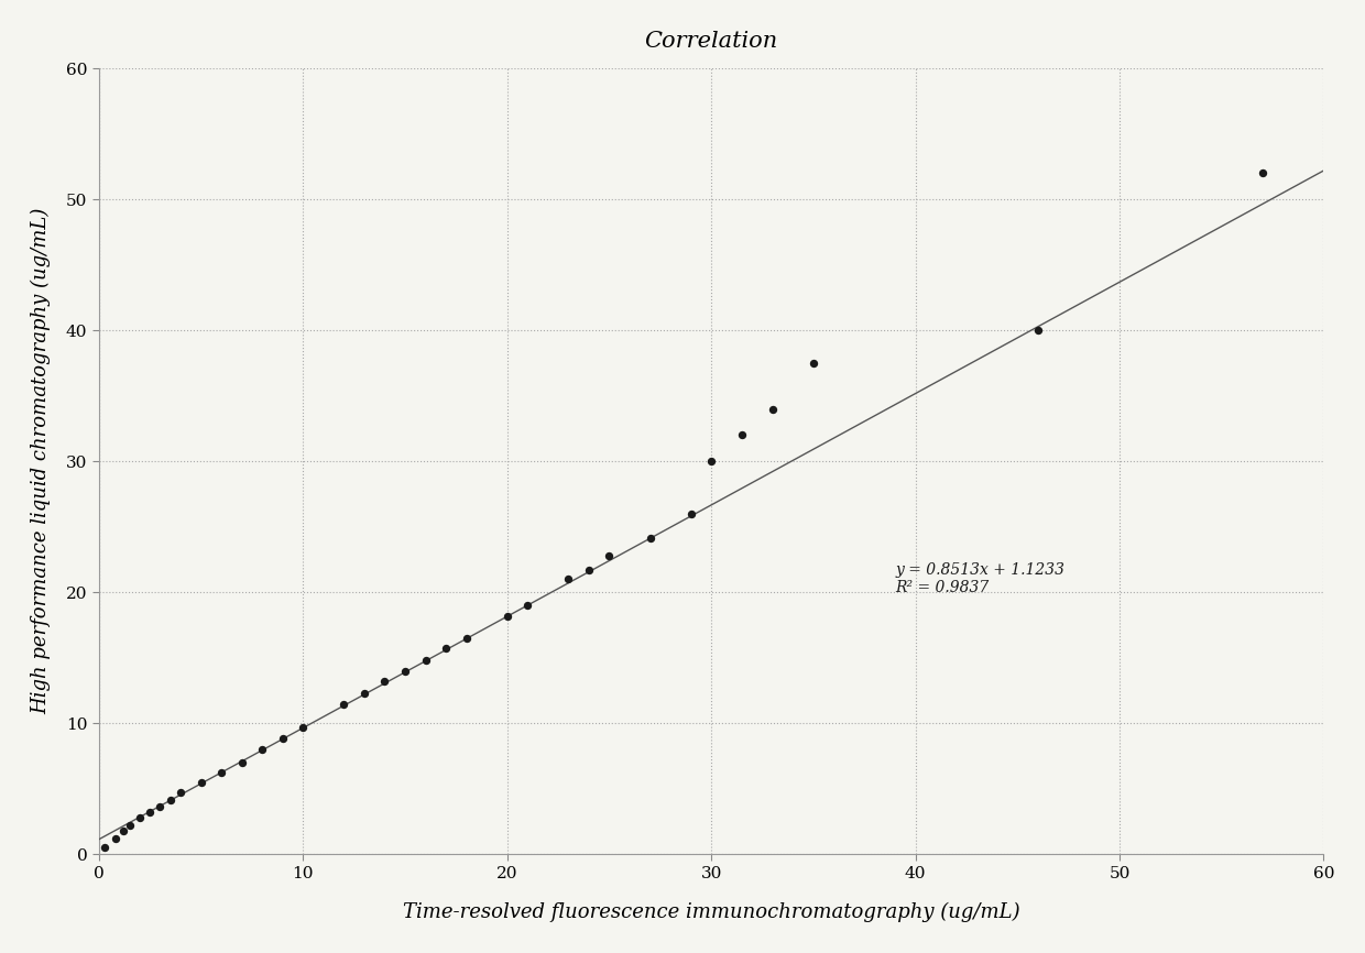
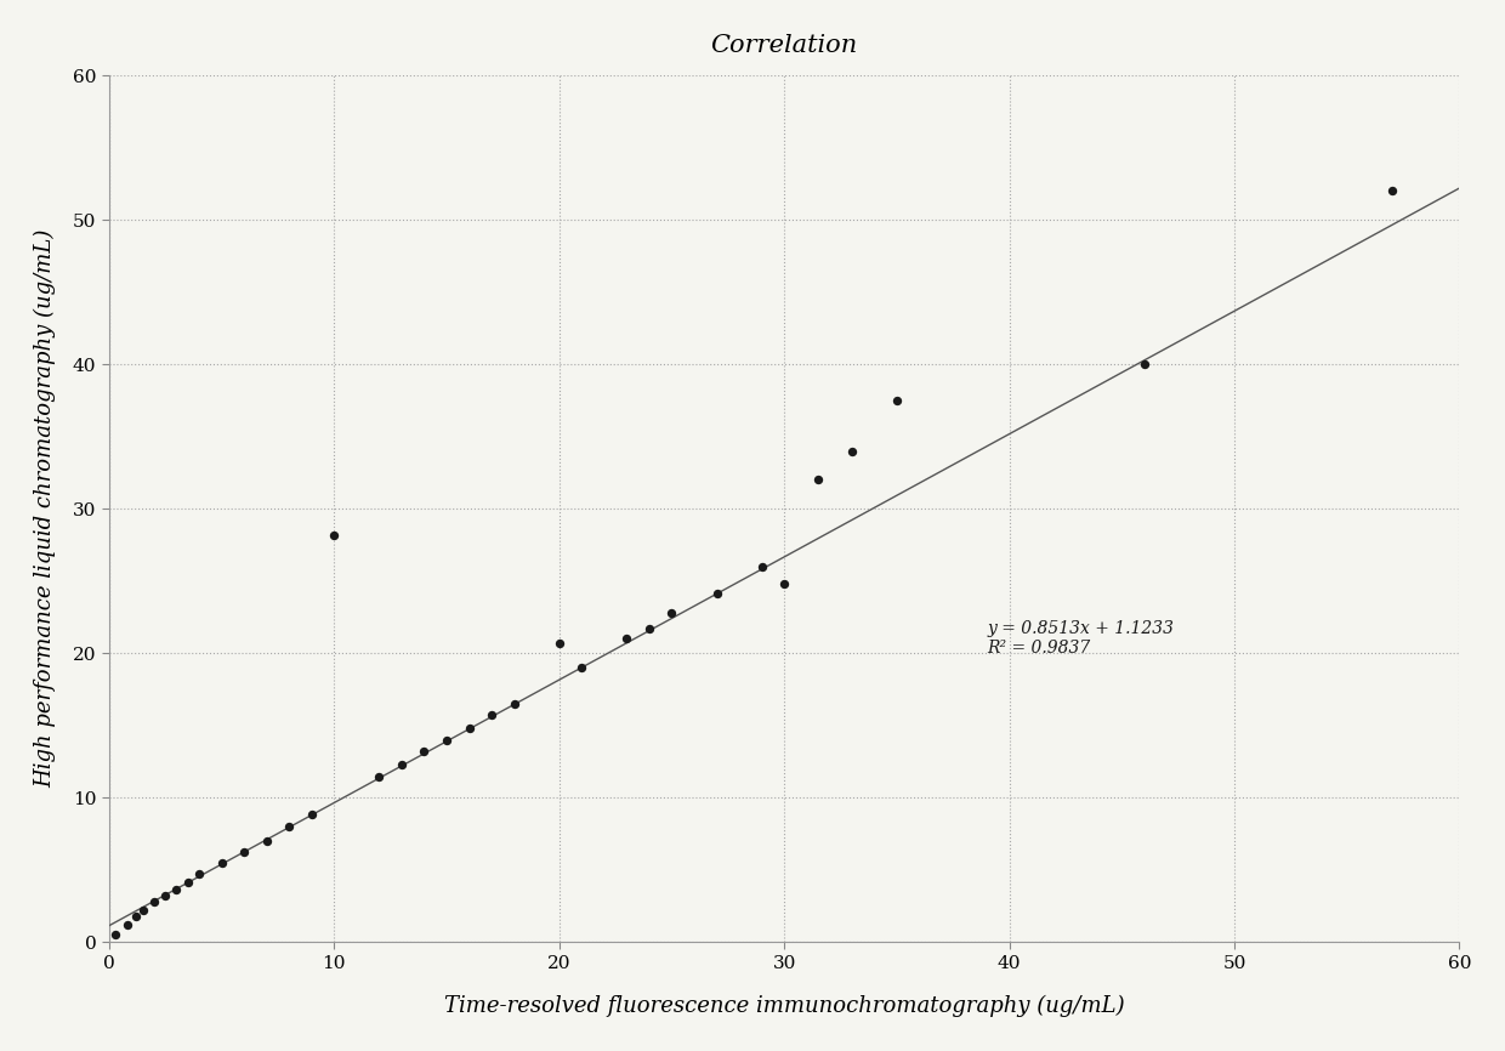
10: 9.7 -> 28.2
20: 18.2 -> 20.7
30: 30.0 -> 24.8
